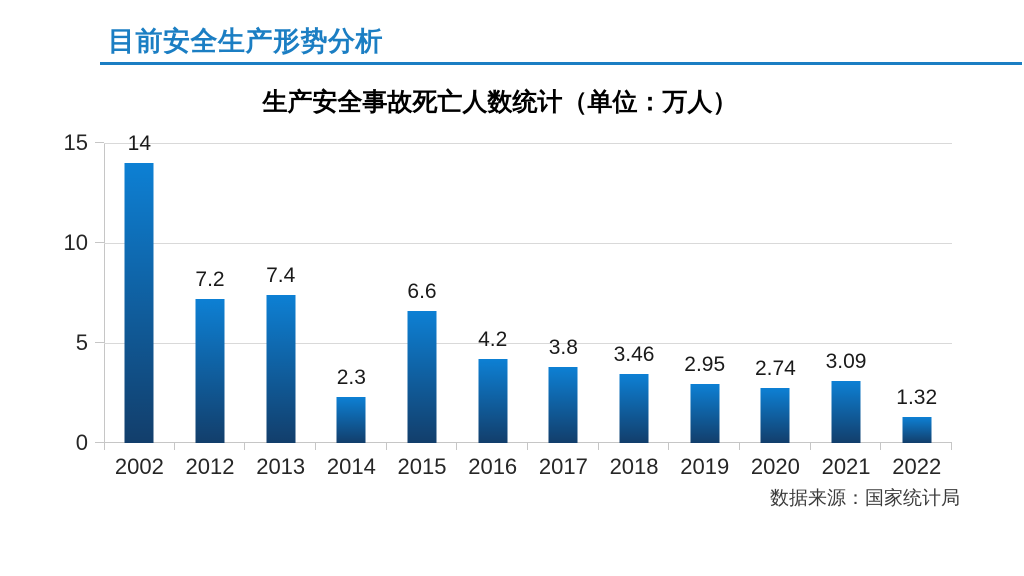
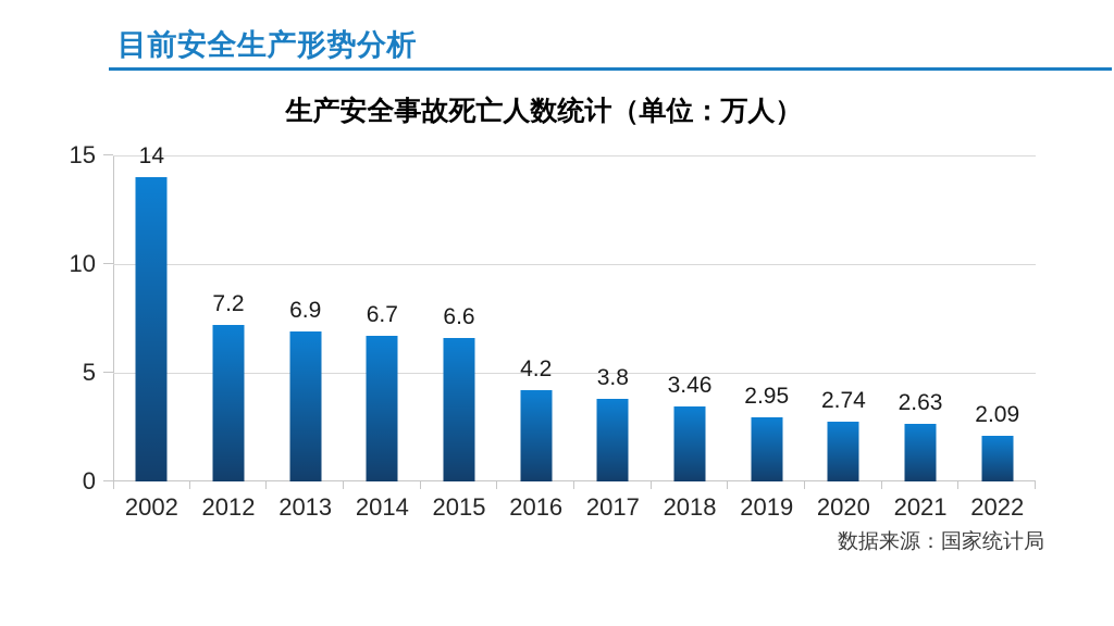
2013: 7.4 -> 6.9
2014: 2.3 -> 6.7
2021: 3.09 -> 2.63
2022: 1.32 -> 2.09
